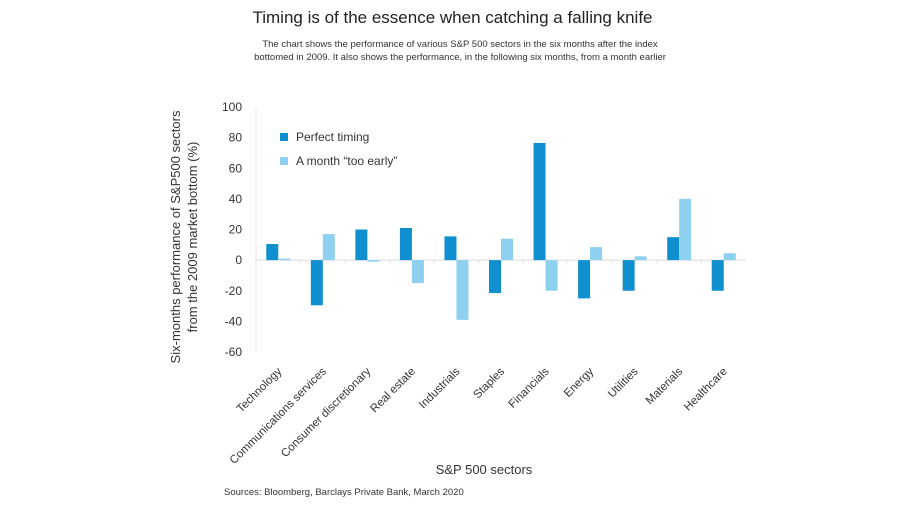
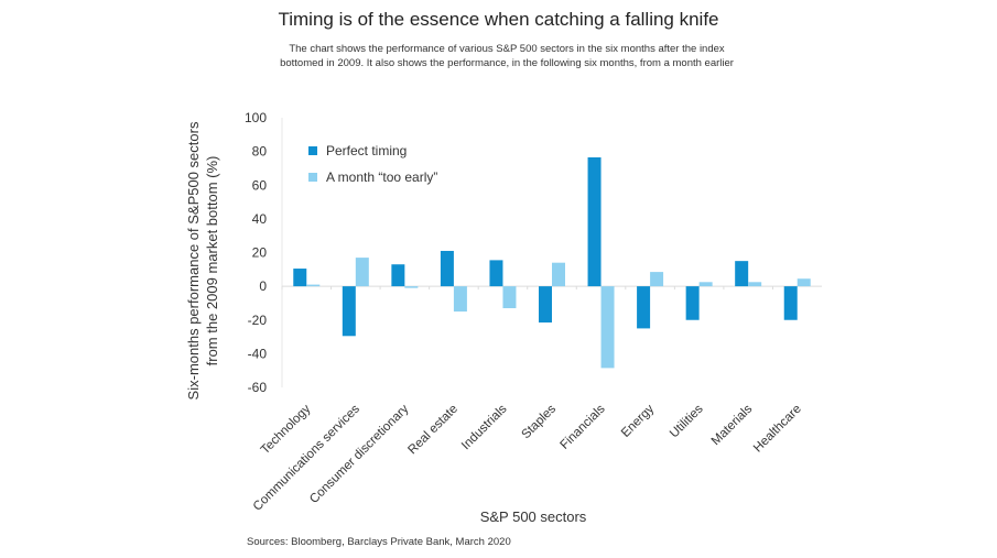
Perfect timing/Consumer discretionary: 20 -> 13
A month “too early”/Industrials: -39 -> -13
A month “too early”/Financials: -20 -> -48
A month “too early”/Materials: 40 -> 2
